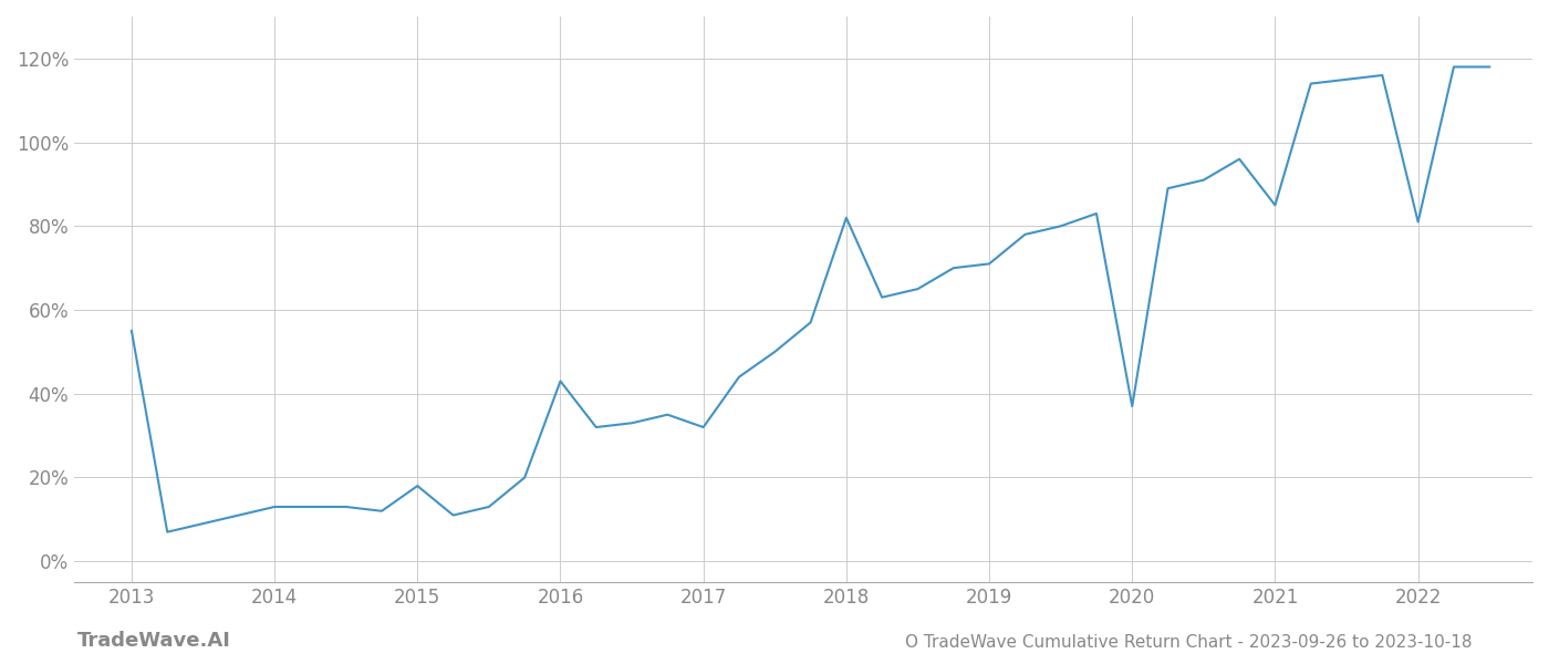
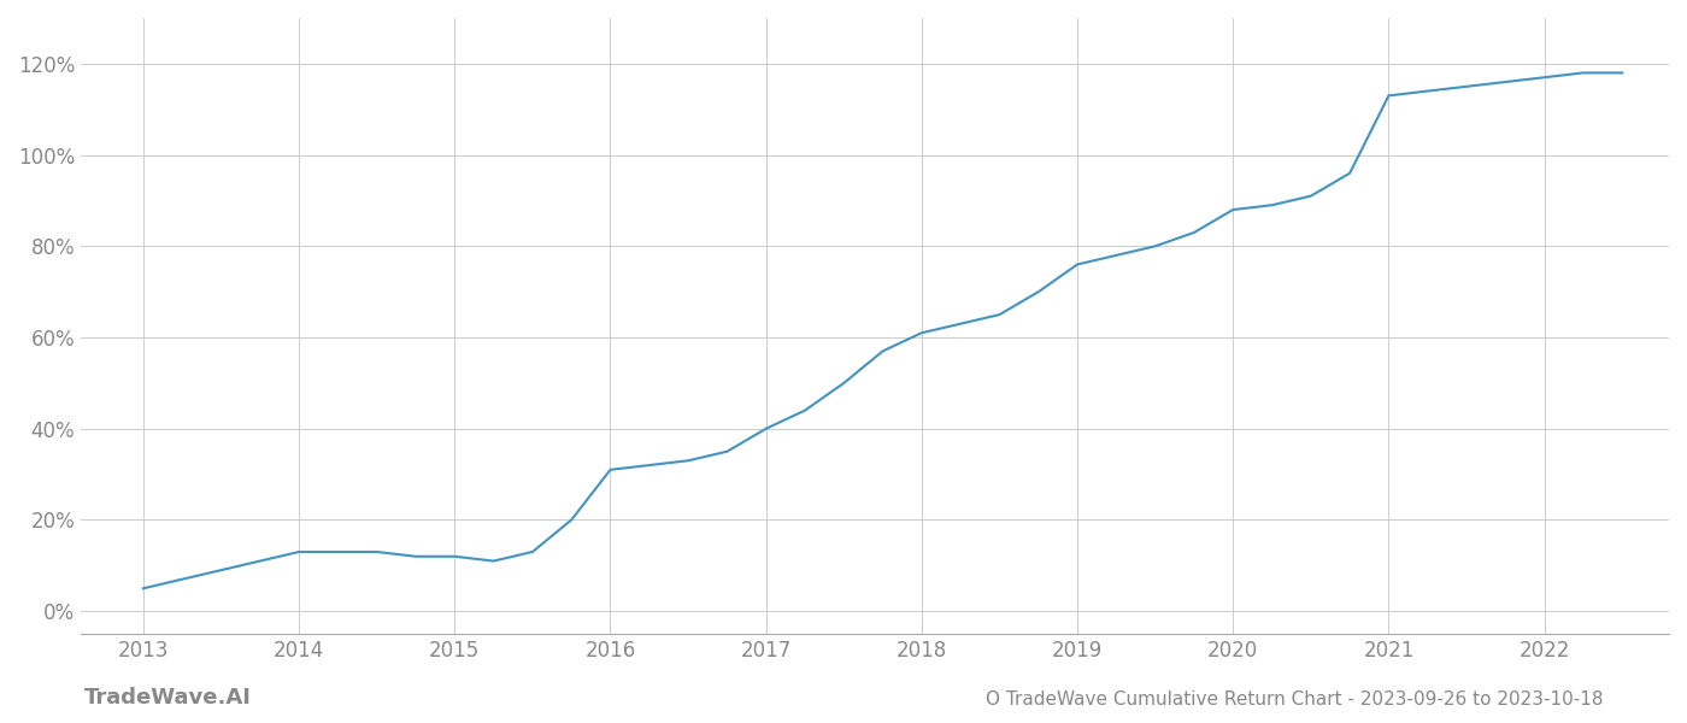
2013: 55% -> 5%
2015: 18% -> 12%
2016: 43% -> 31%
2017: 32% -> 40%
2018: 82% -> 61%
2019: 71% -> 76%
2020: 37% -> 88%
2021: 85% -> 113%
2022: 81% -> 117%
